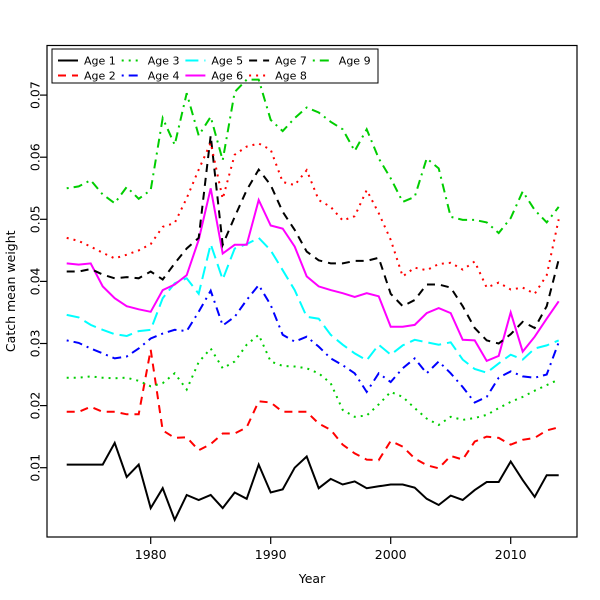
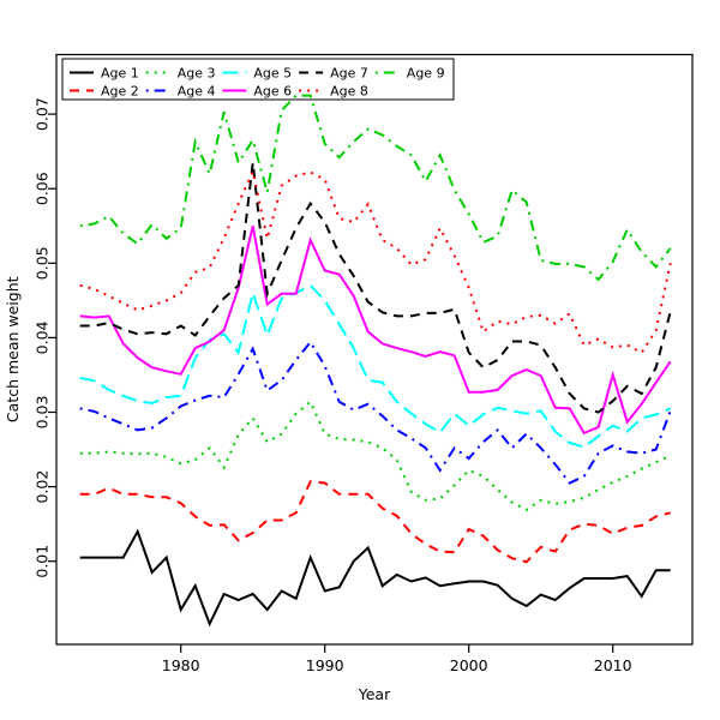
Age 2/1980: 0.029 -> 0.018
Age 1/2010: 0.011 -> 0.008
